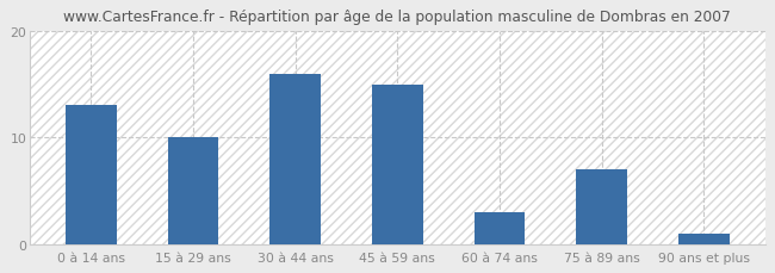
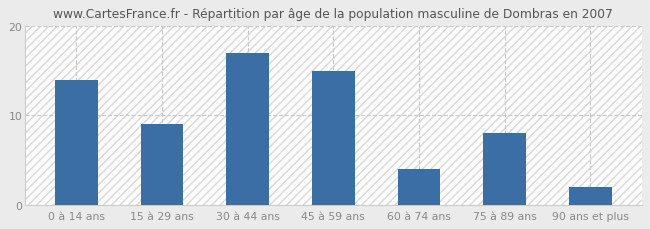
0 à 14 ans: 13 -> 14
15 à 29 ans: 10 -> 9
30 à 44 ans: 16 -> 17
60 à 74 ans: 3 -> 4
75 à 89 ans: 7 -> 8
90 ans et plus: 1 -> 2
